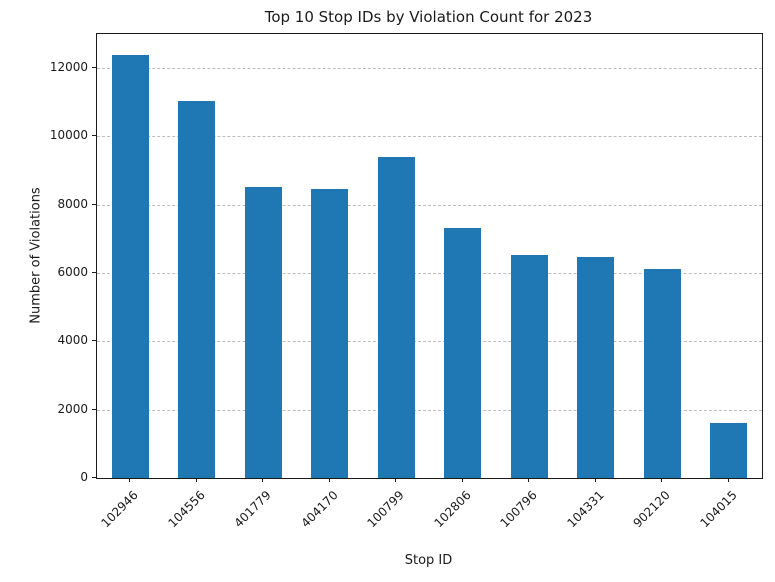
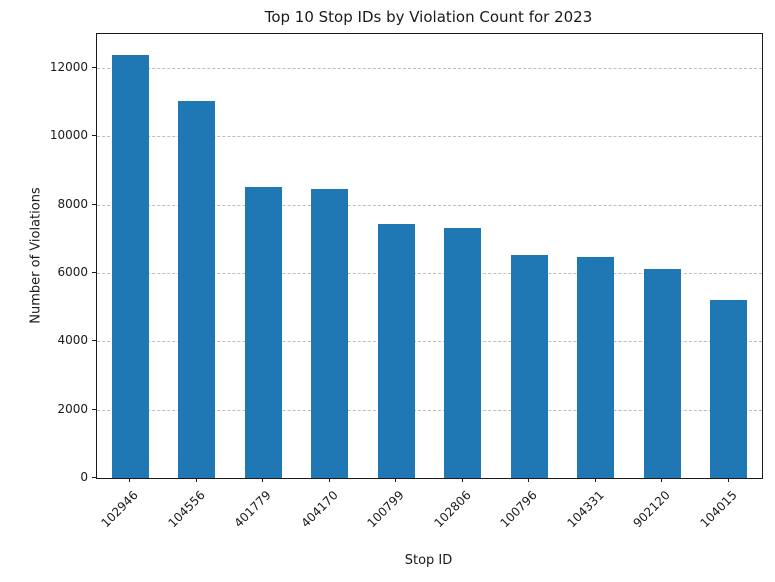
100799: 9400 -> 7400
104015: 1600 -> 5200
